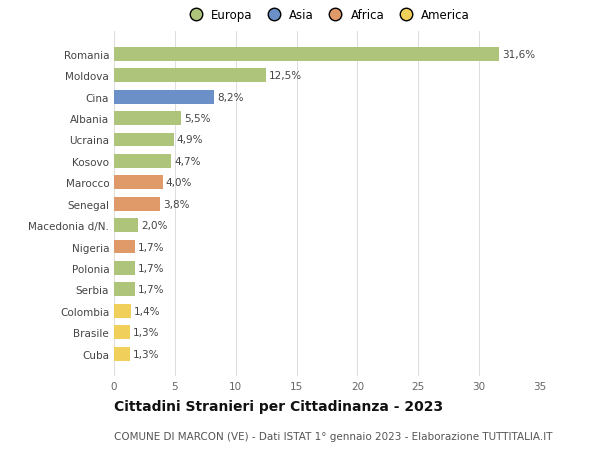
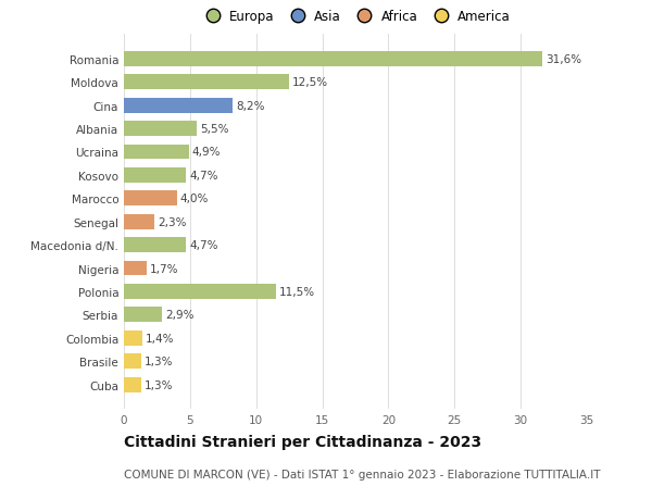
Senegal: 3,8% -> 2,3%
Macedonia d/N.: 2,0% -> 4,7%
Polonia: 1,7% -> 11,5%
Serbia: 1,7% -> 2,9%
